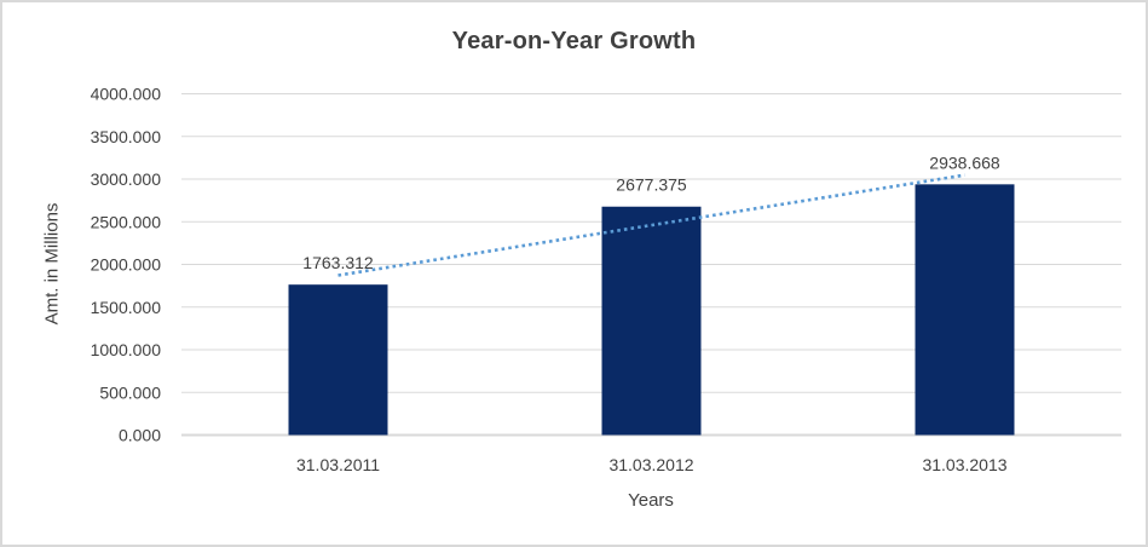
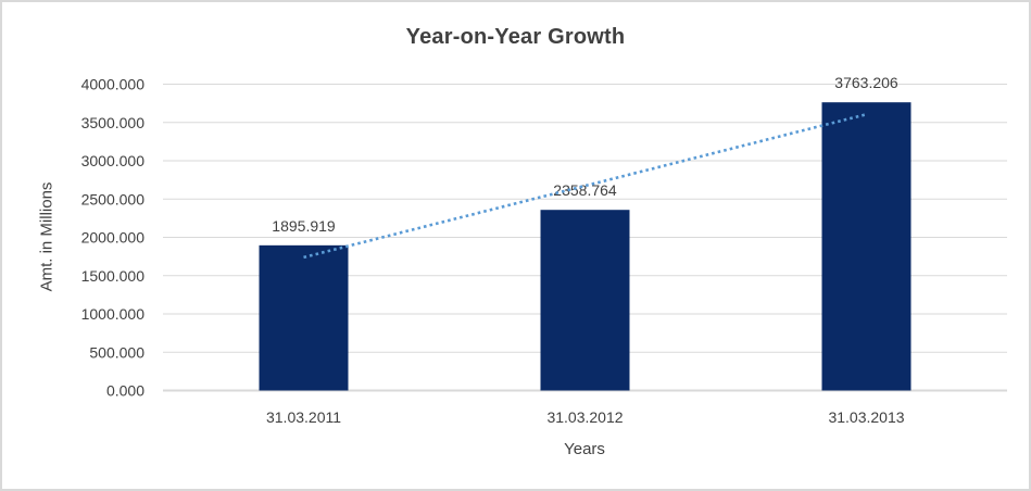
31.03.2011: 1763.312 -> 1895.919
31.03.2012: 2677.375 -> 2358.764
31.03.2013: 2938.668 -> 3763.206
